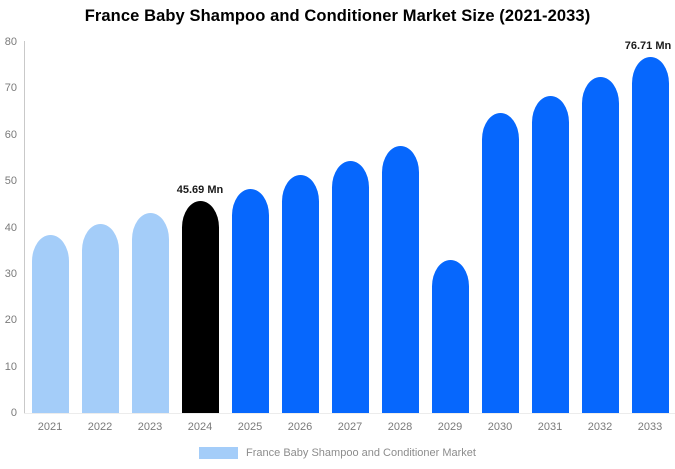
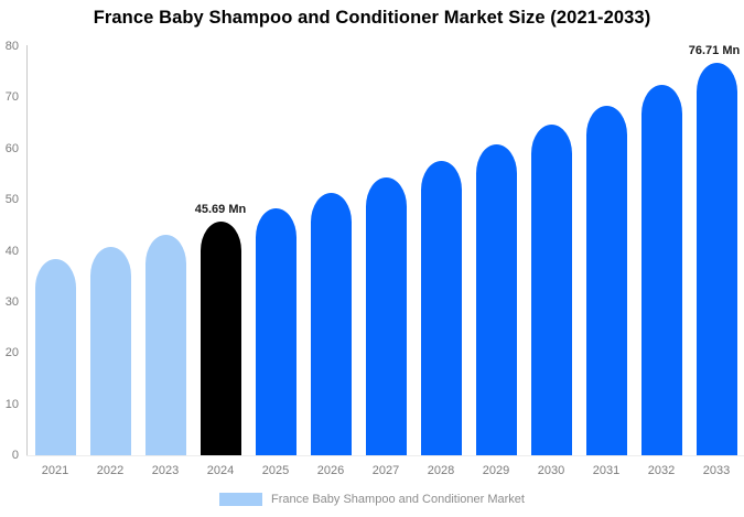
2029: 33 -> 61
